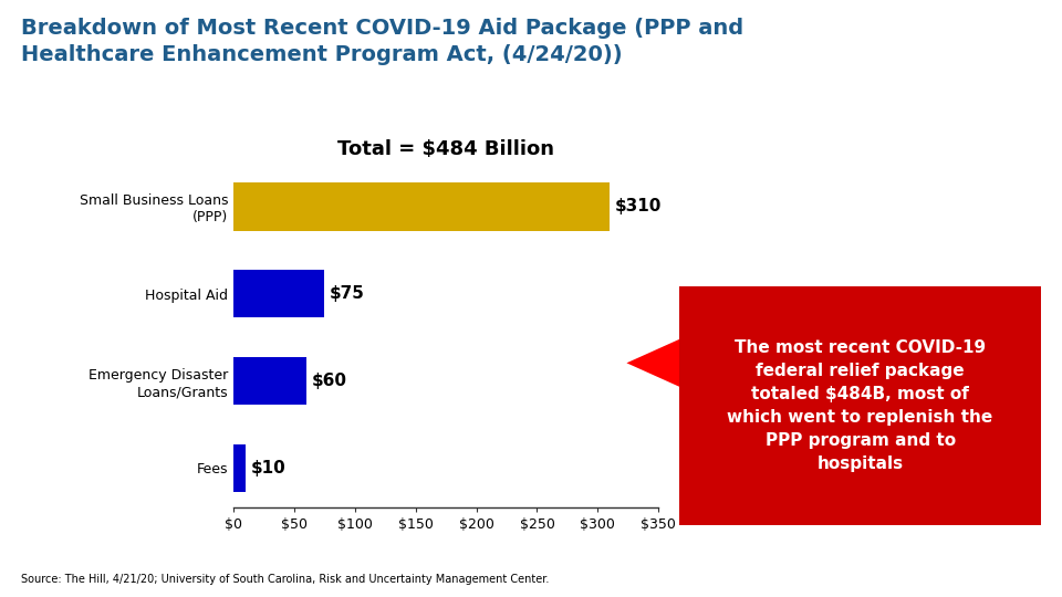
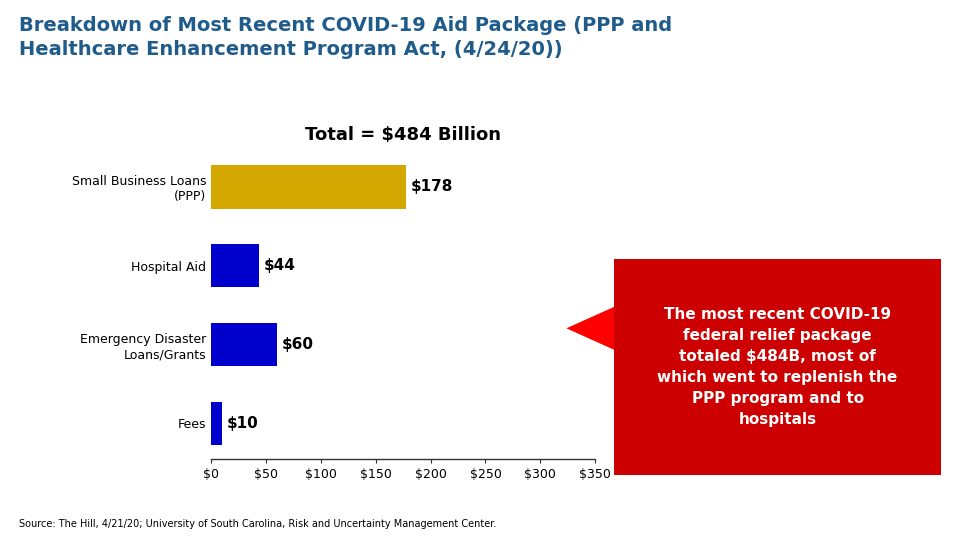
Small Business Loans (PPP): $310 -> $178
Hospital Aid: $75 -> $44
